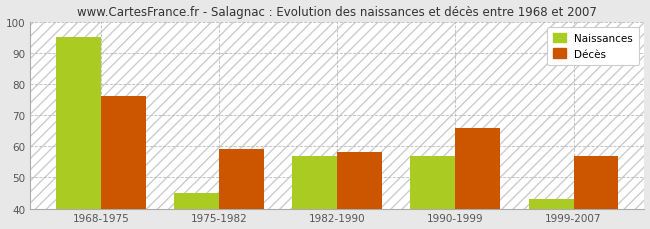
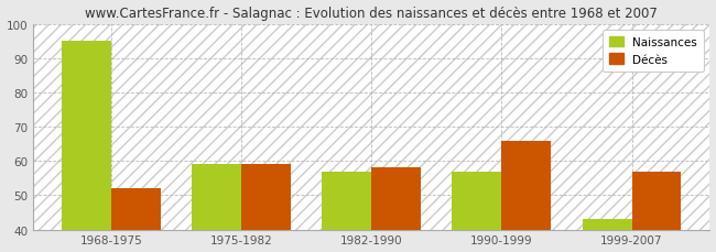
Décès/1968-1975: 76 -> 52
Naissances/1975-1982: 45 -> 59
